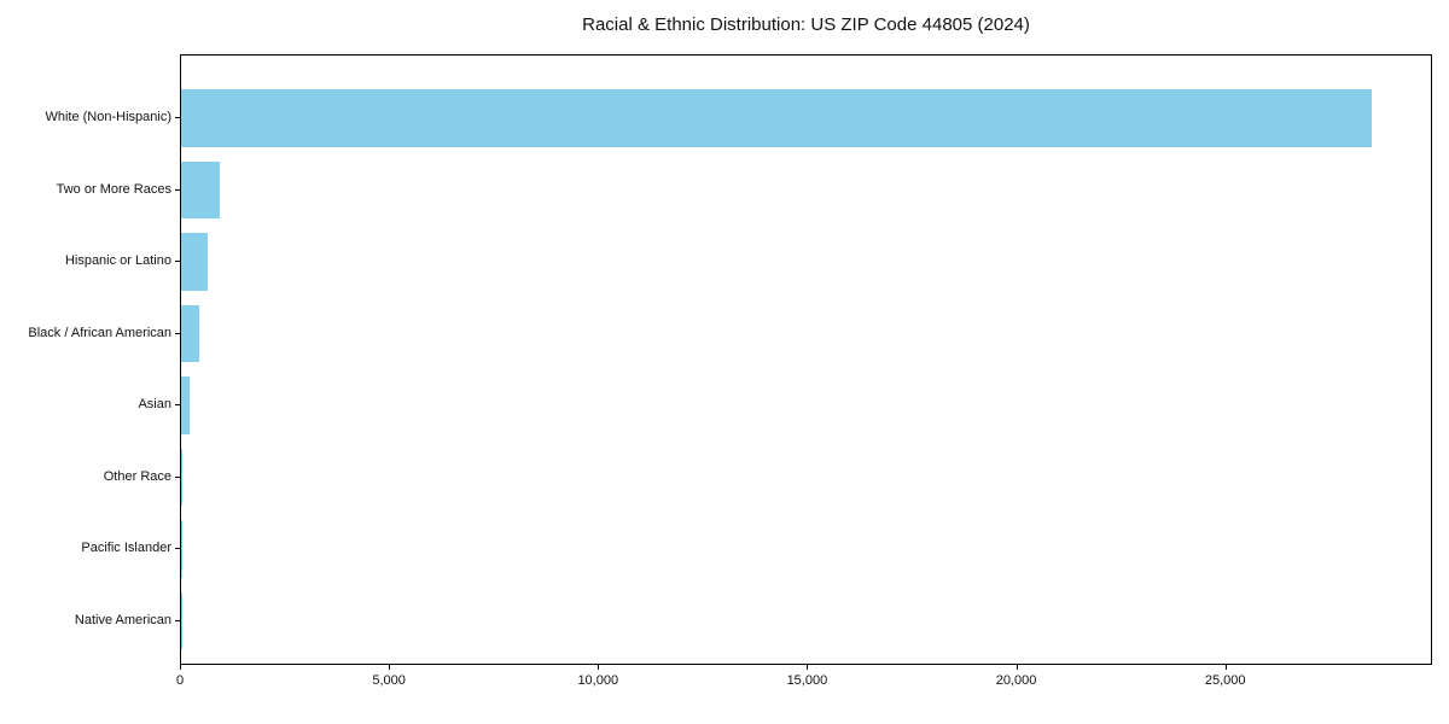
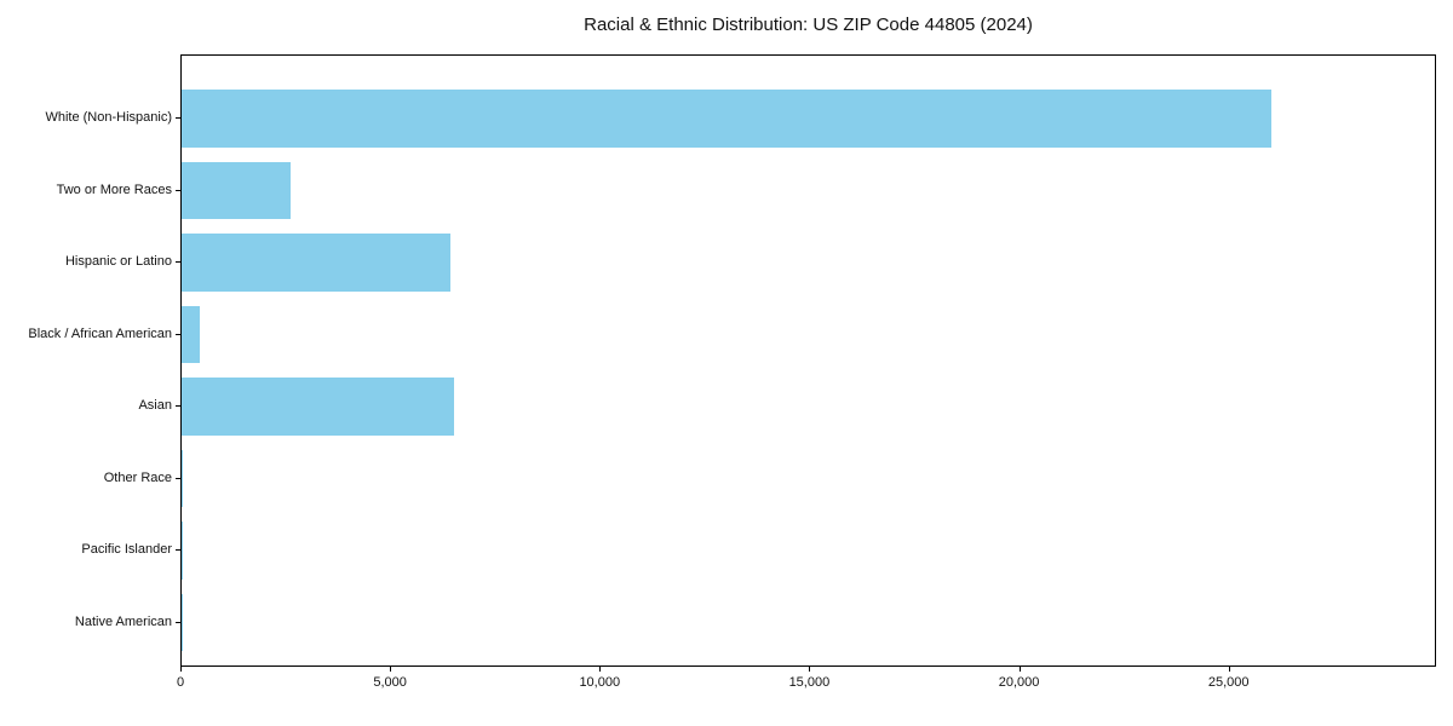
White (Non-Hispanic): 28500 -> 26000
Two or More Races: 900 -> 2600
Hispanic or Latino: 600 -> 6400
Asian: 200 -> 6500
